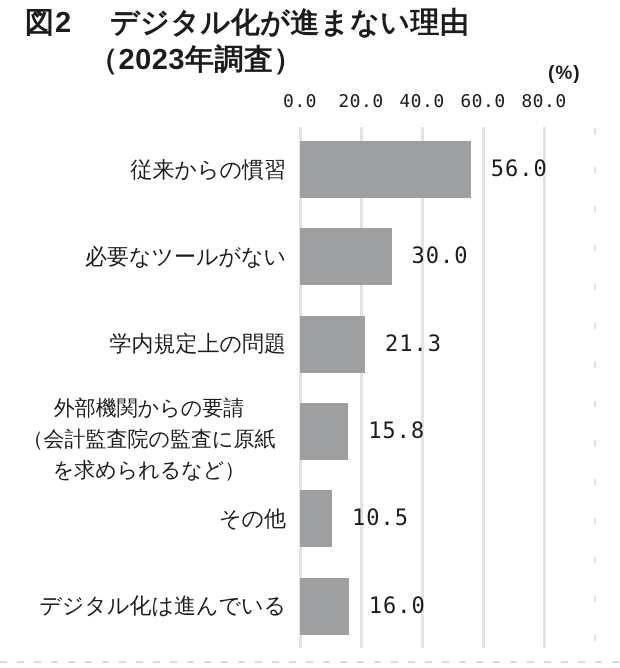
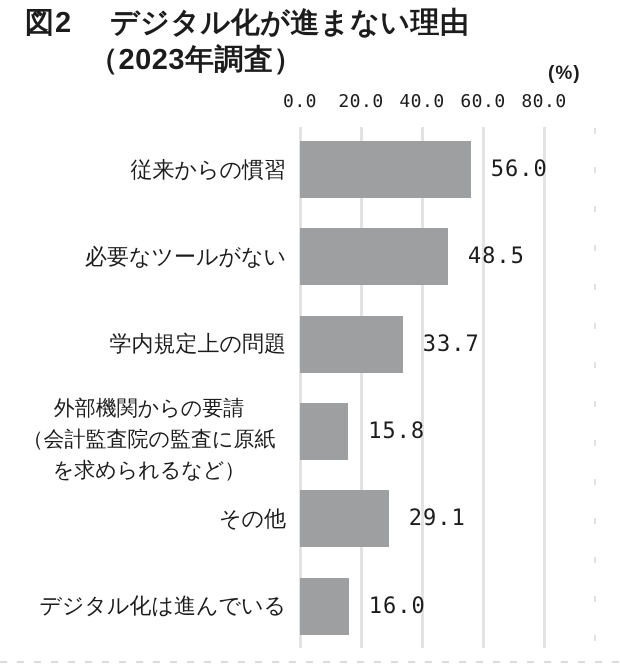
必要なツールがない: 30.0 -> 48.5
学内規定上の問題: 21.3 -> 33.7
その他: 10.5 -> 29.1
